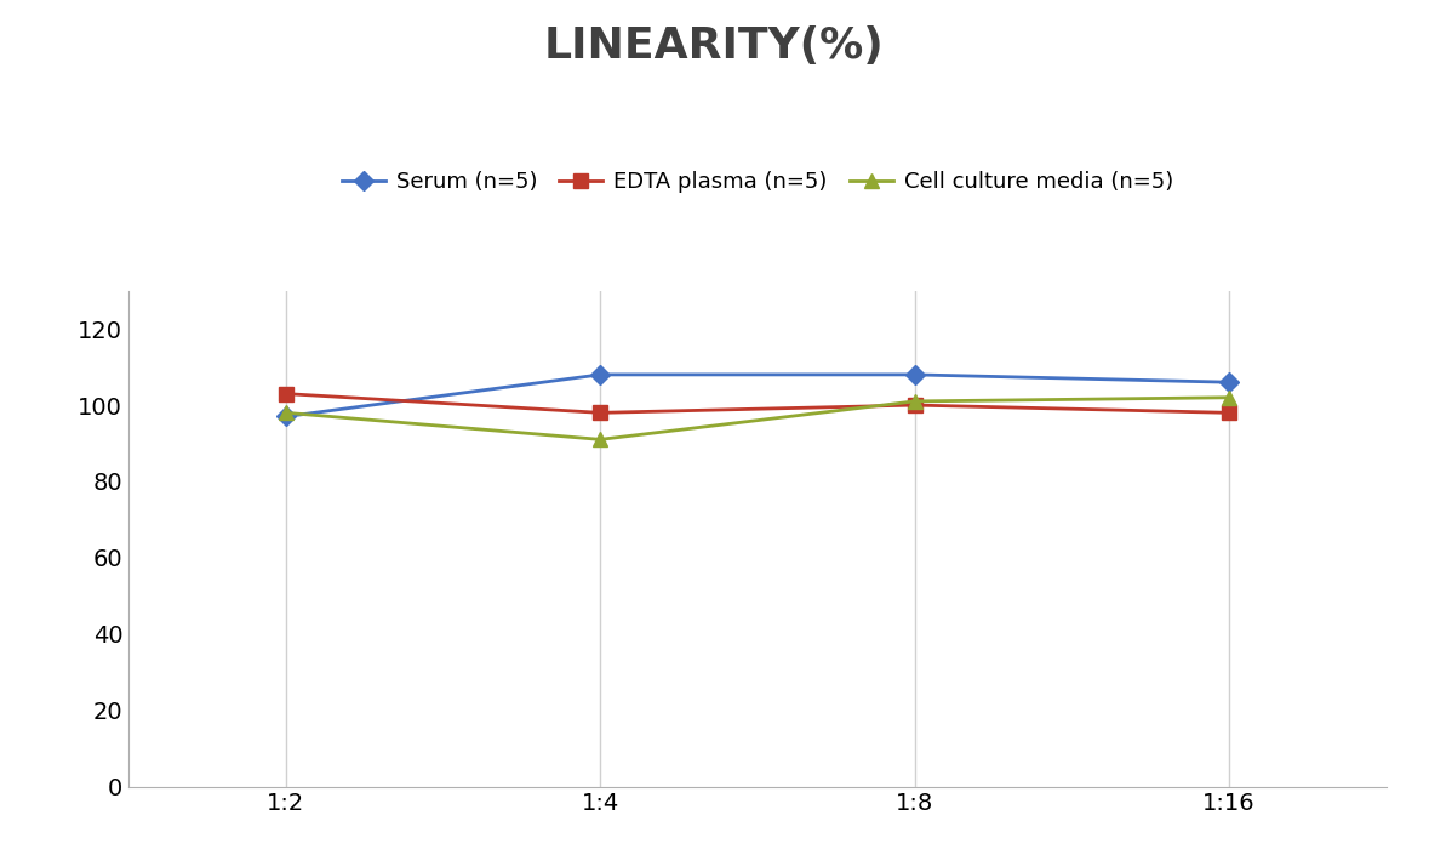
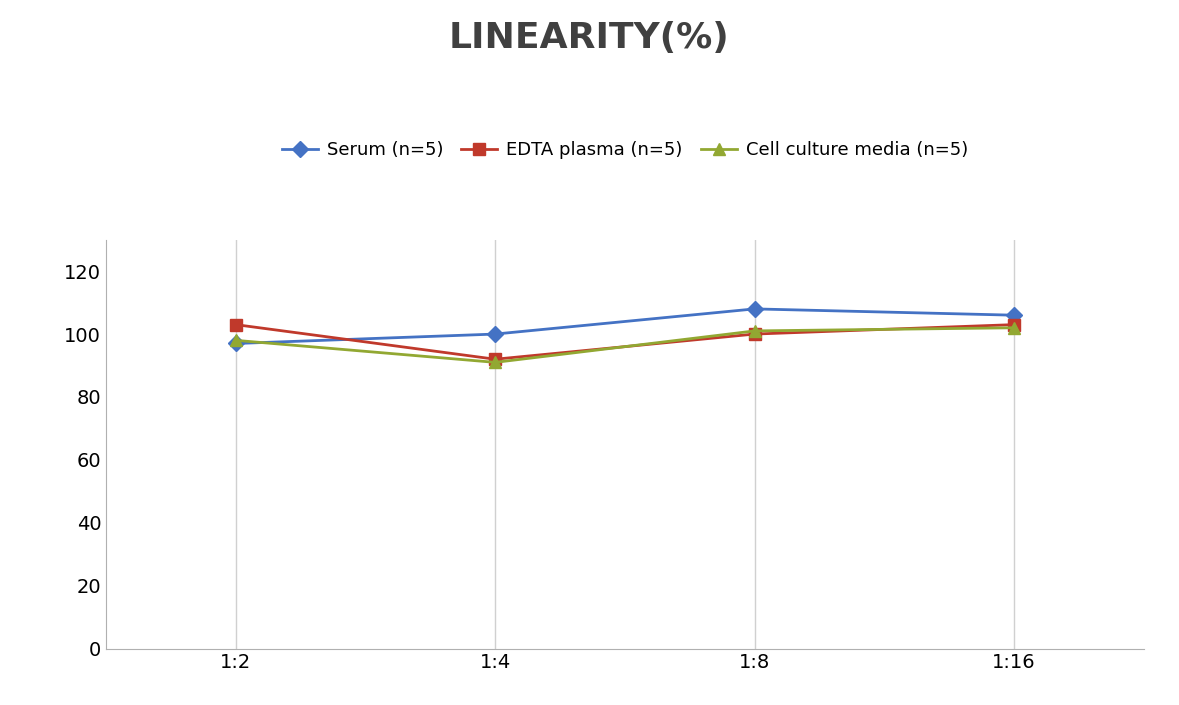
Serum (n=5)/1:4: 108 -> 100
EDTA plasma (n=5)/1:4: 98 -> 92
EDTA plasma (n=5)/1:16: 98 -> 103
